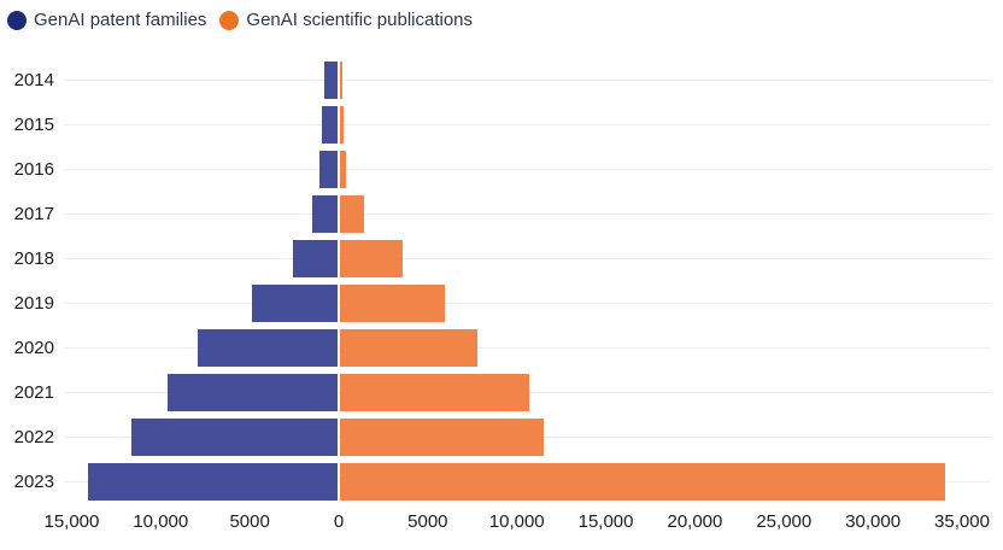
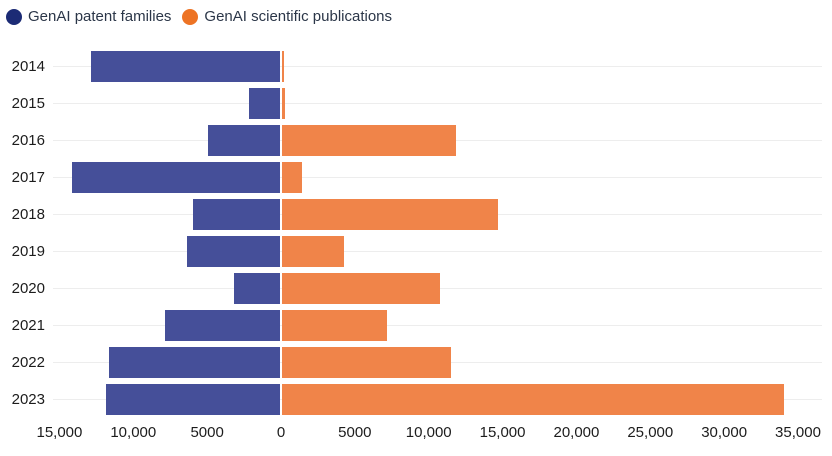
GenAI patent families/2014: 700 -> 12800
GenAI patent families/2015: 900 -> 2100
GenAI patent families/2016: 1000 -> 4900
GenAI scientific publications/2016: 300 -> 11800
GenAI patent families/2017: 1400 -> 14100
GenAI patent families/2018: 2500 -> 5900
GenAI scientific publications/2018: 3500 -> 14600
GenAI patent families/2019: 4800 -> 6300
GenAI scientific publications/2019: 5900 -> 4200
GenAI patent families/2020: 7800 -> 3100
GenAI scientific publications/2020: 7800 -> 10700
GenAI patent families/2021: 9600 -> 7800
GenAI scientific publications/2021: 10600 -> 7100
GenAI patent families/2023: 14000 -> 11800
